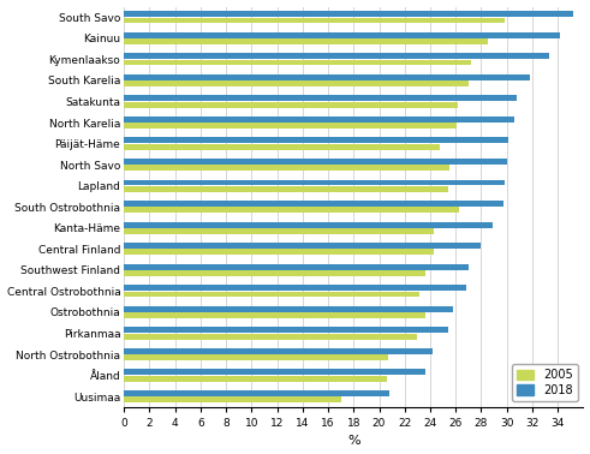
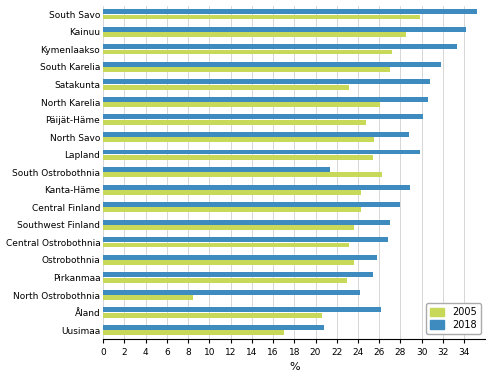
2005/Satakunta: 26.2 -> 23.2
2018/North Savo: 30.0 -> 28.8
2018/South Ostrobothnia: 29.7 -> 21.4
2005/North Ostrobothnia: 20.7 -> 8.5
2018/Åland: 23.6 -> 26.2
